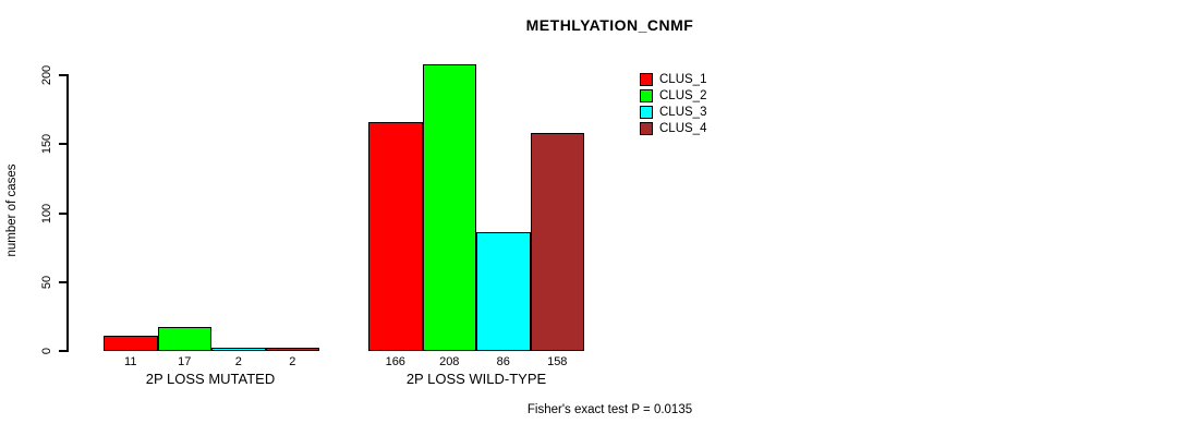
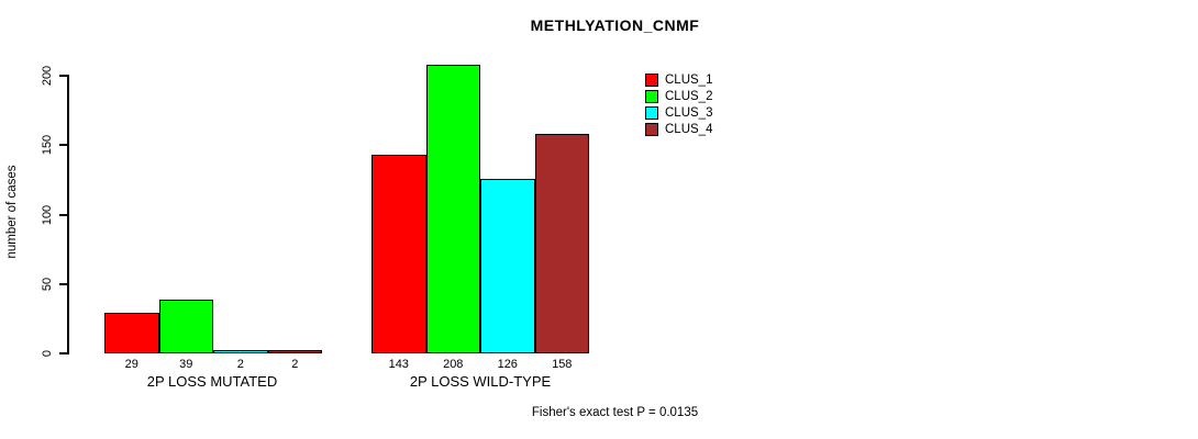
CLUS_1/2P LOSS MUTATED: 11 -> 29
CLUS_2/2P LOSS MUTATED: 17 -> 39
CLUS_1/2P LOSS WILD-TYPE: 166 -> 143
CLUS_3/2P LOSS WILD-TYPE: 86 -> 126
